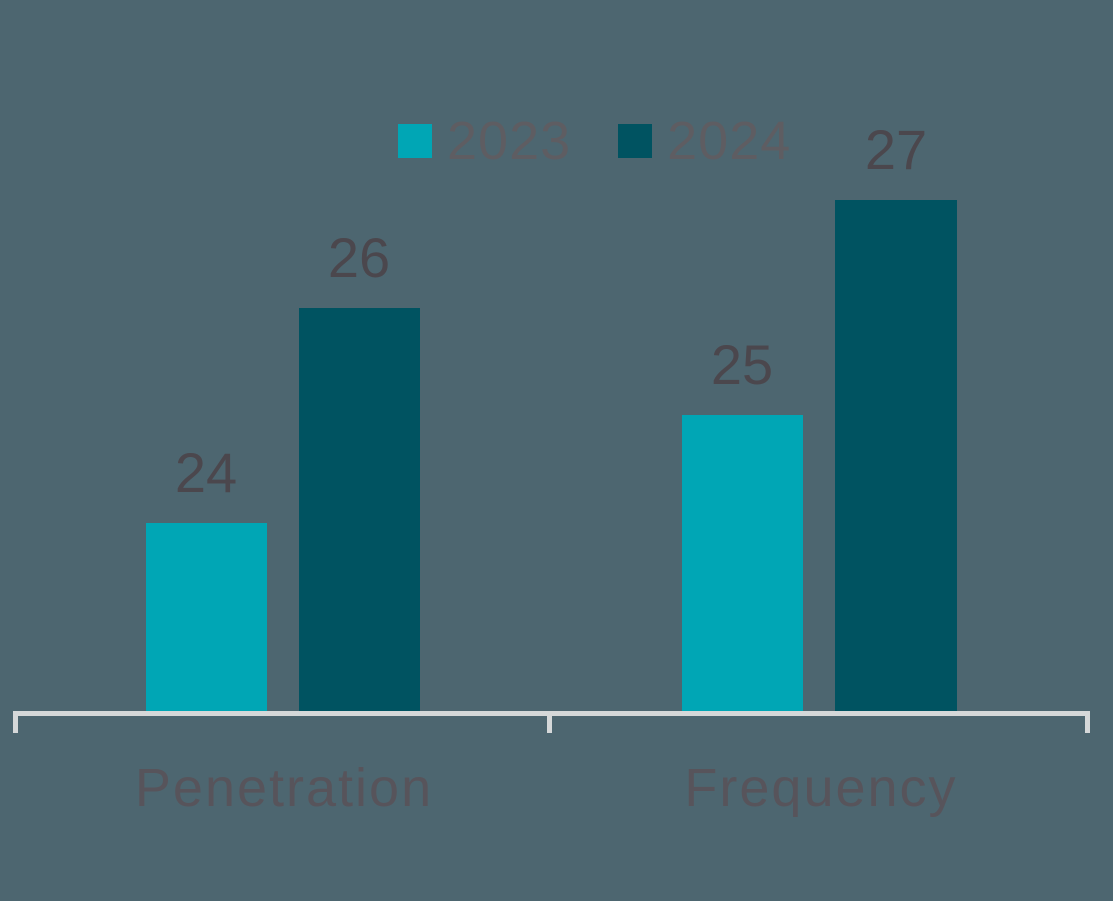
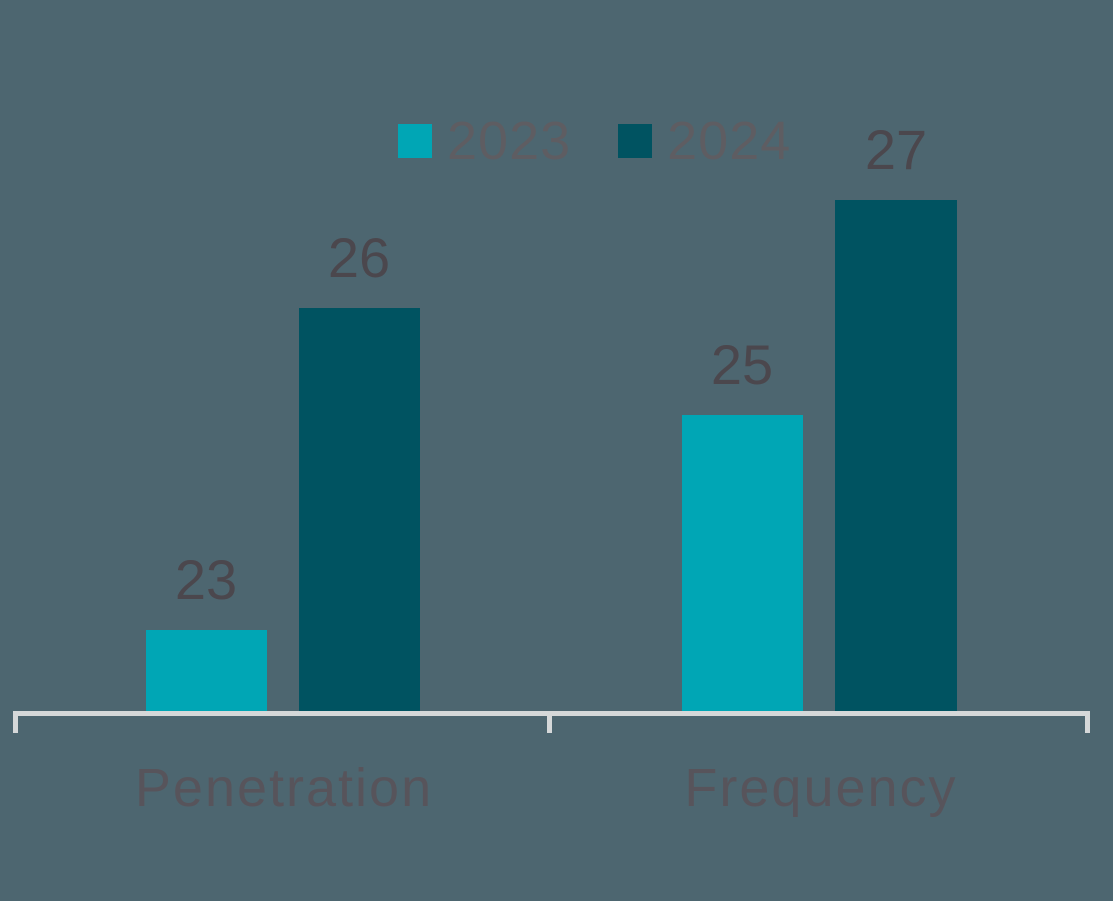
2023/Penetration: 24 -> 23
